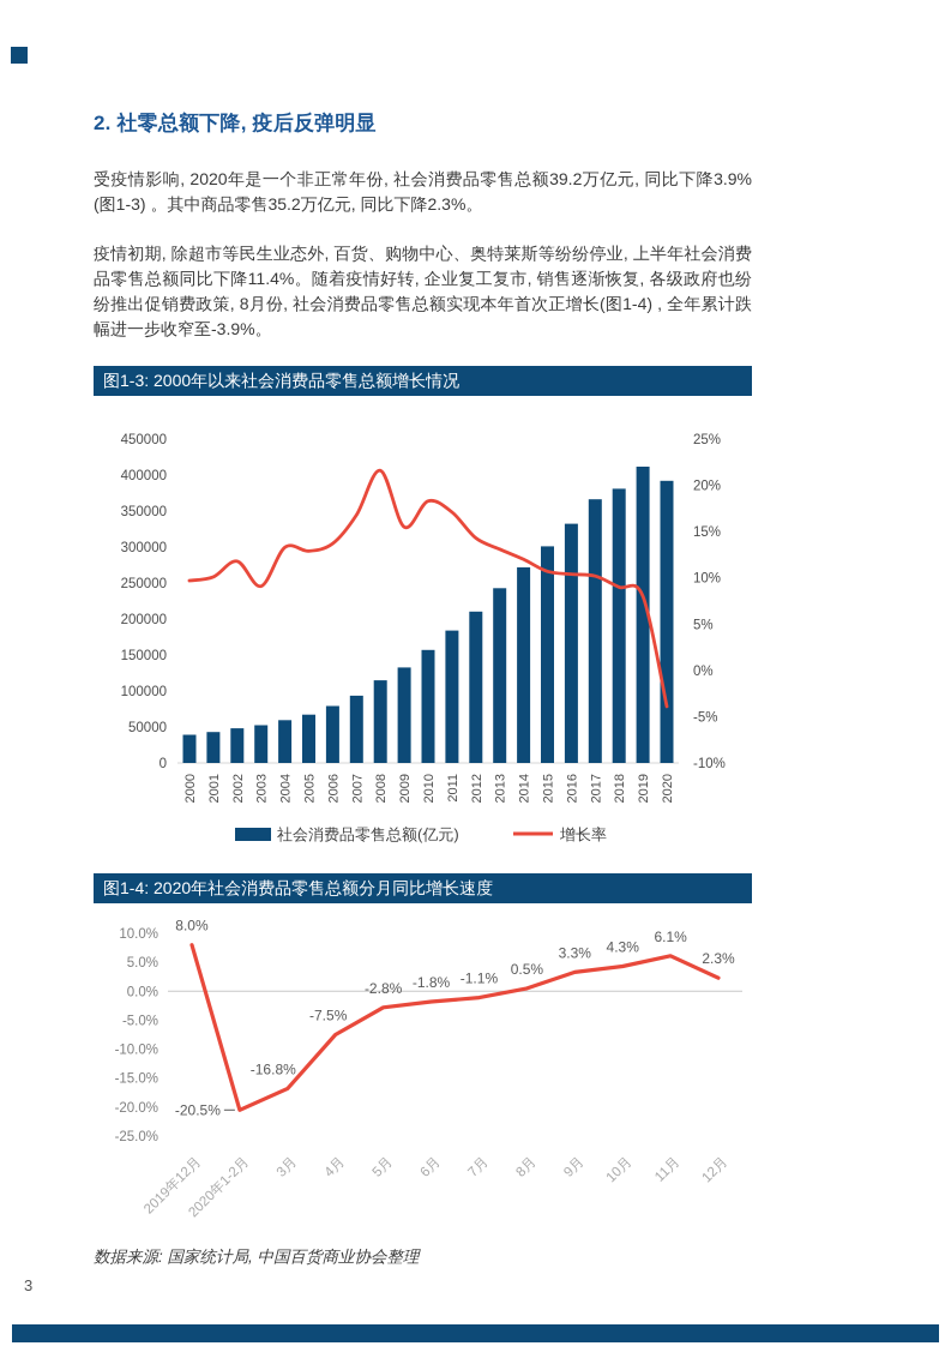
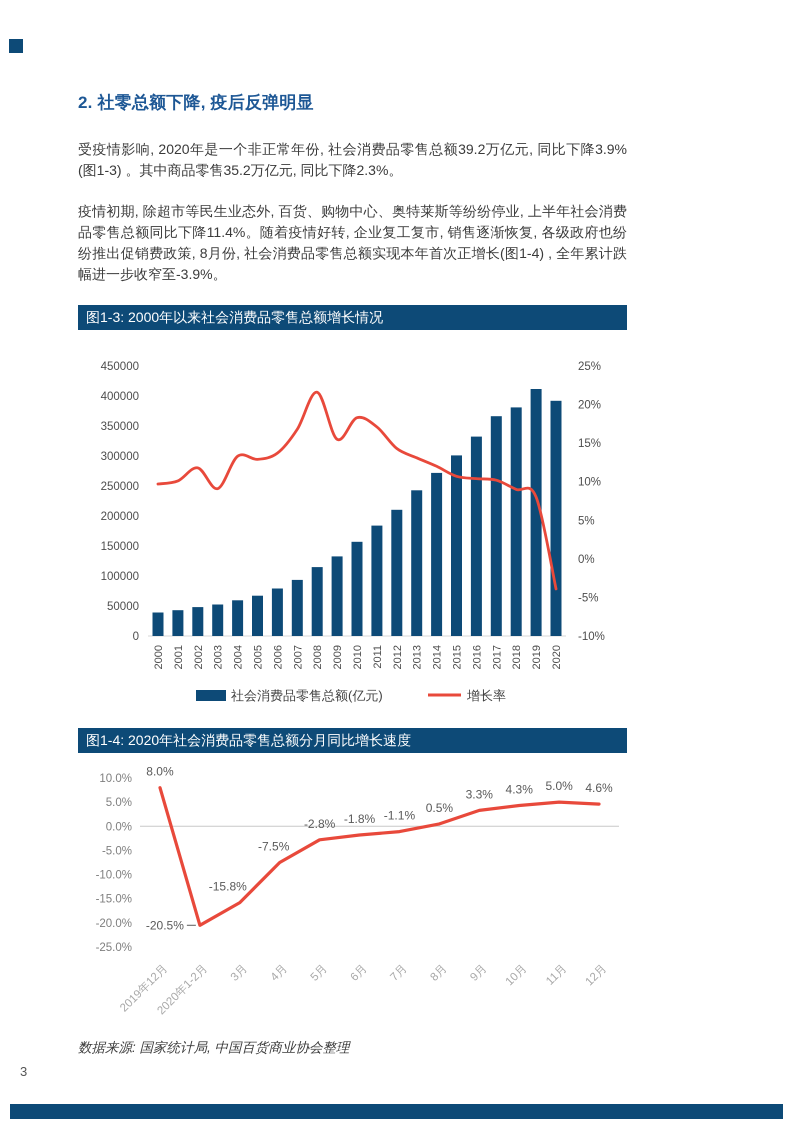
图1-4: 2020年社会消费品零售总额分月同比增长速度/3月: -16.8% -> -15.8%
图1-4: 2020年社会消费品零售总额分月同比增长速度/11月: 6.1% -> 5.0%
图1-4: 2020年社会消费品零售总额分月同比增长速度/12月: 2.3% -> 4.6%
